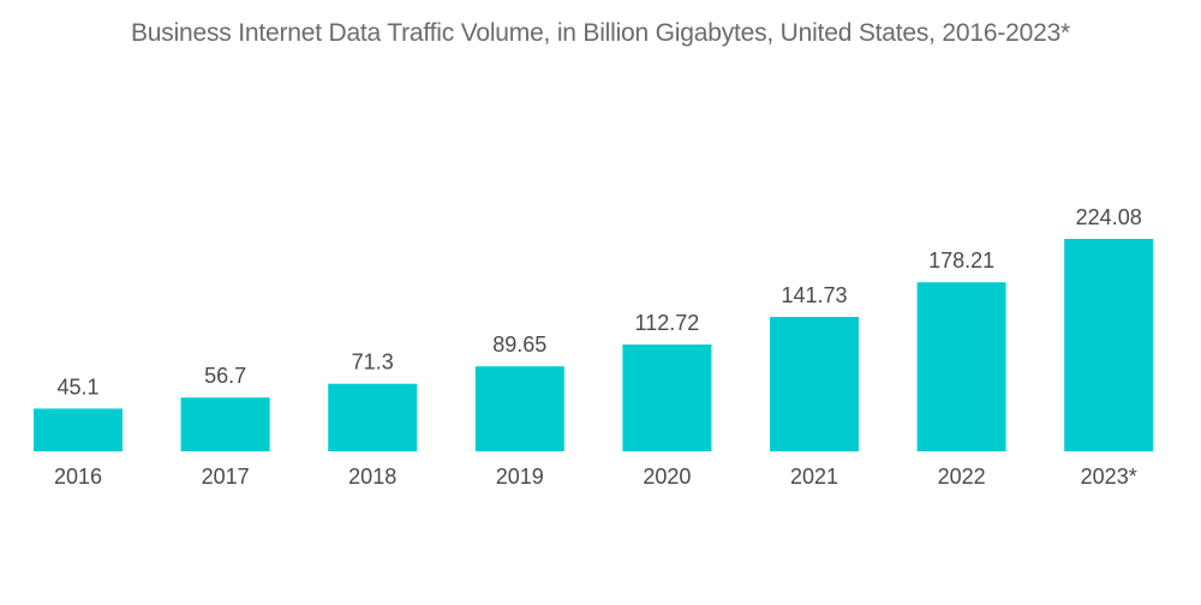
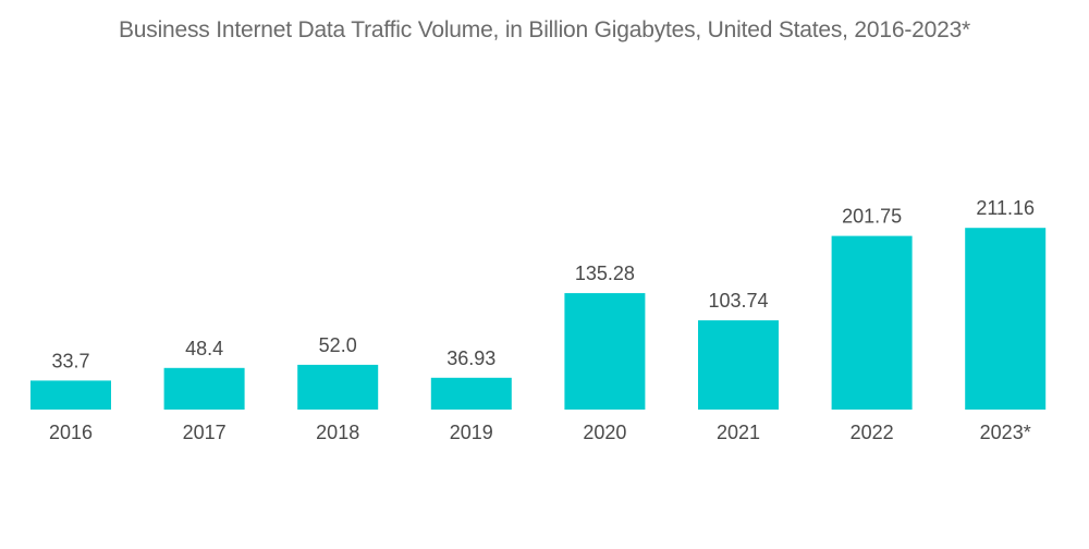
2016: 45.1 -> 33.7
2017: 56.7 -> 48.4
2018: 71.3 -> 52.0
2019: 89.65 -> 36.93
2020: 112.72 -> 135.28
2021: 141.73 -> 103.74
2022: 178.21 -> 201.75
2023*: 224.08 -> 211.16
